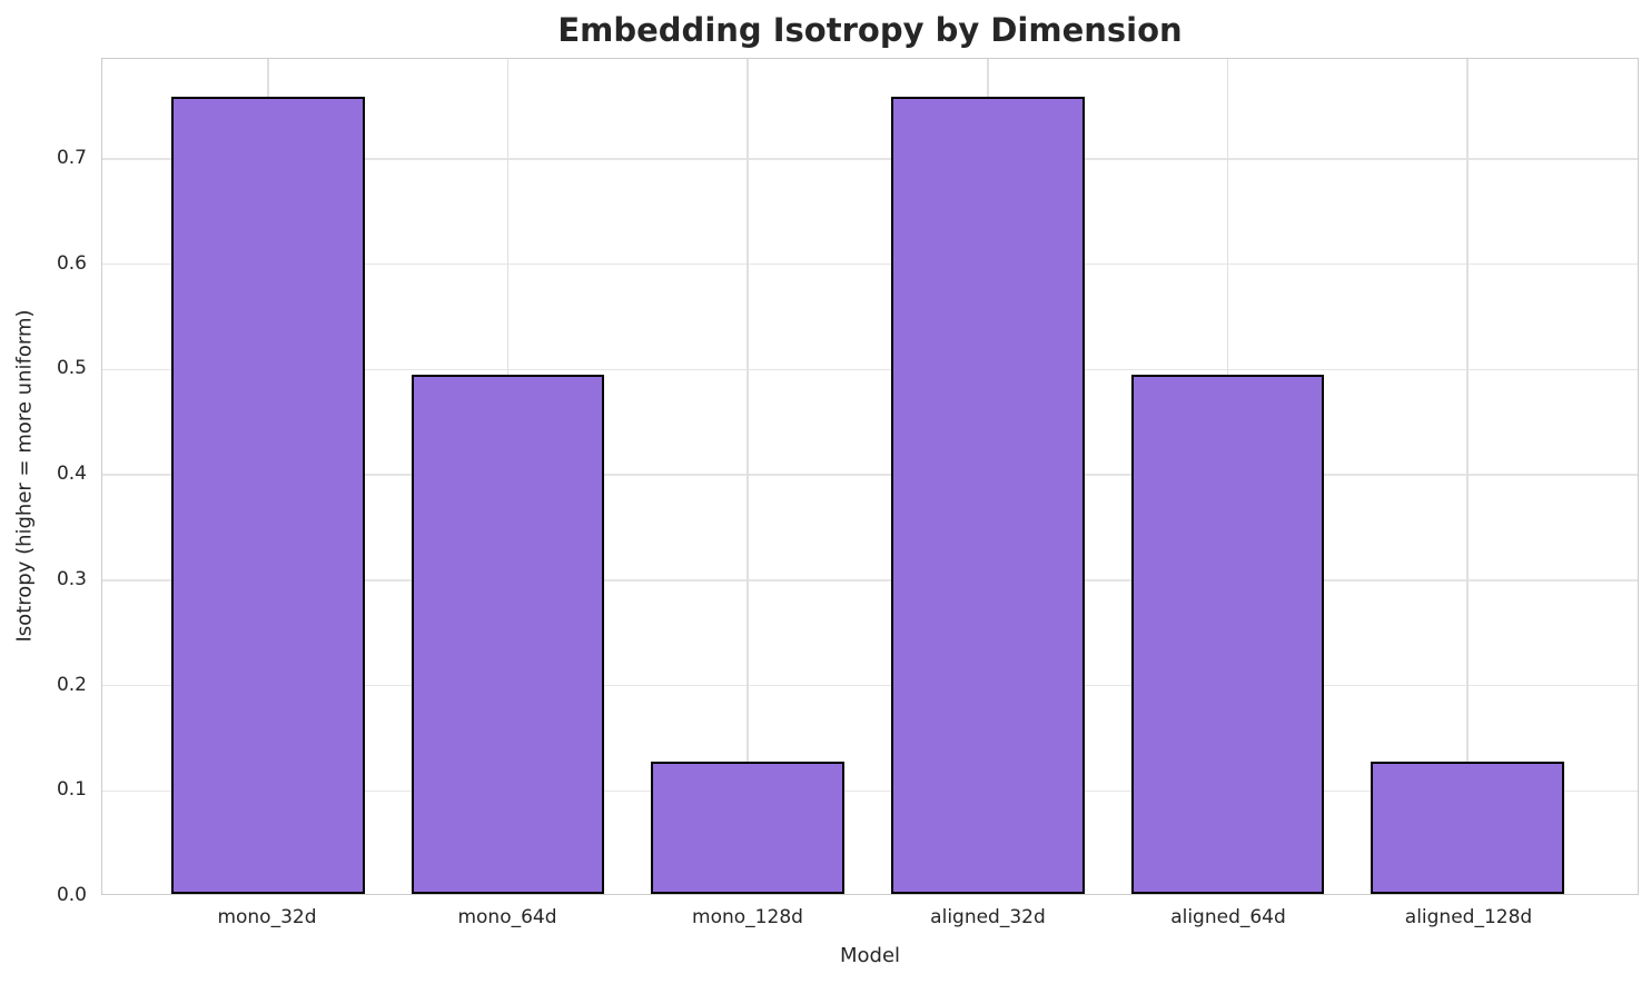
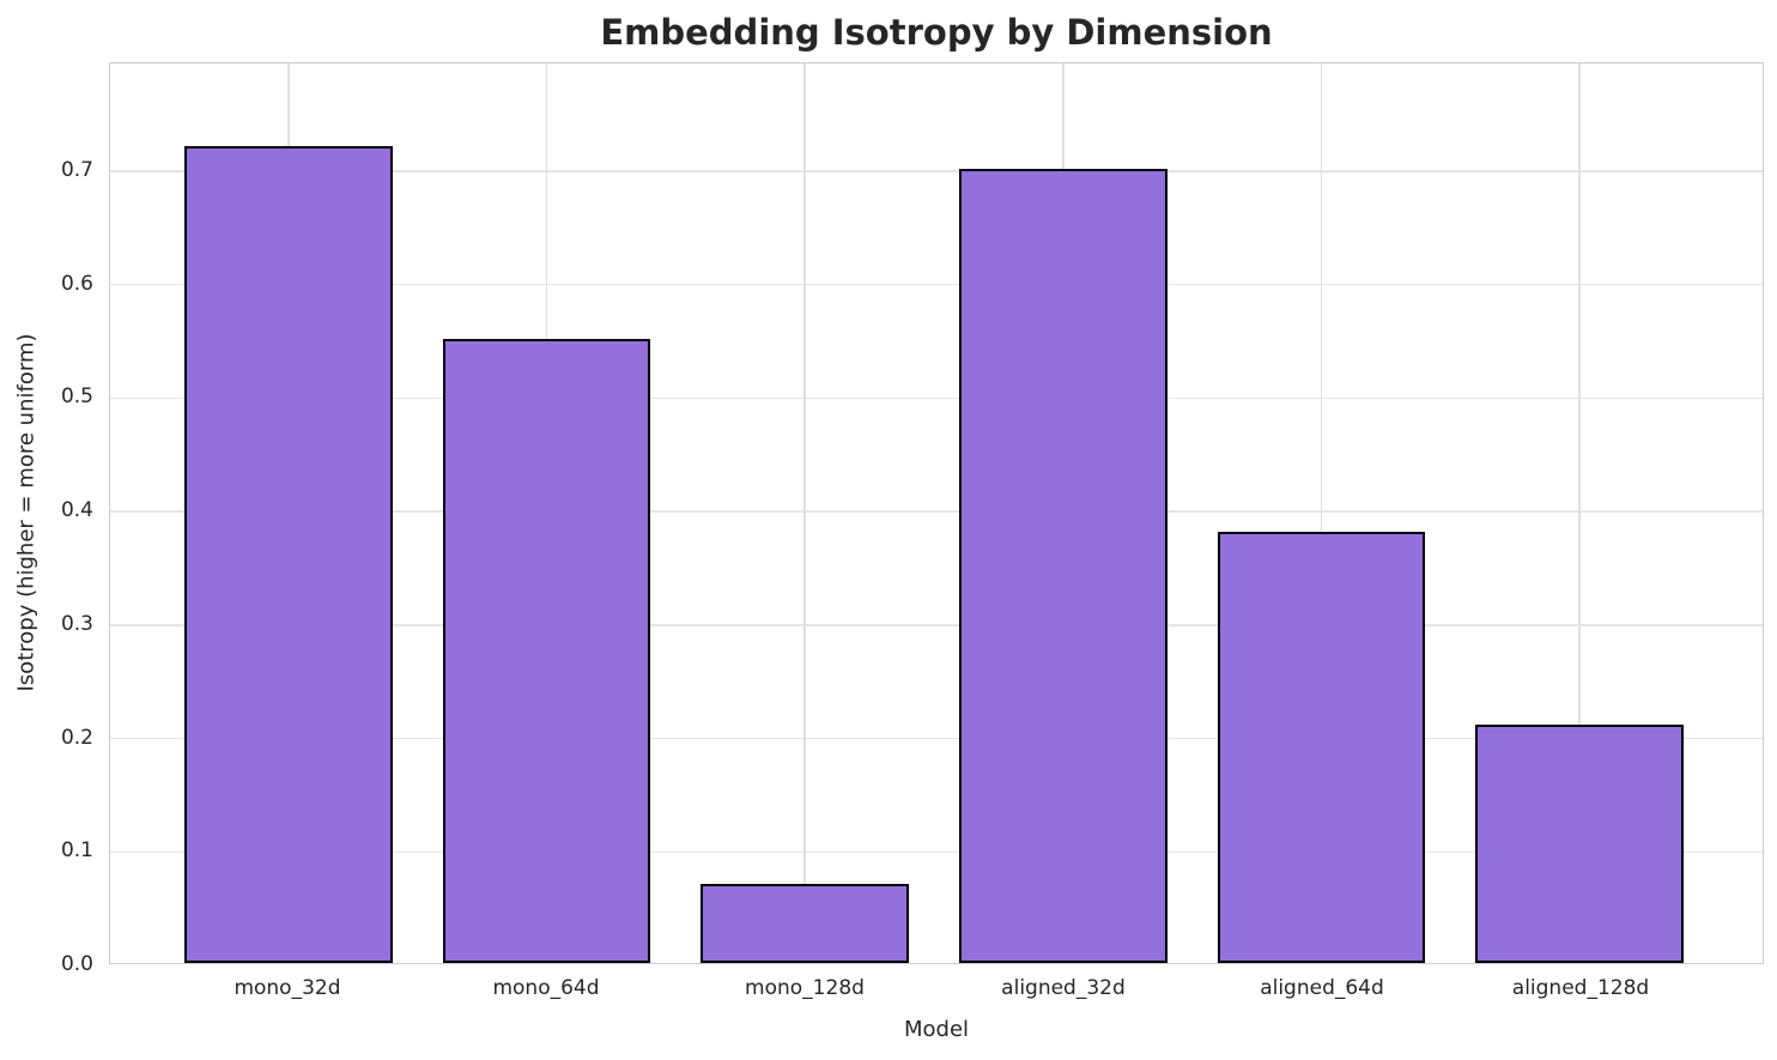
mono_32d: 0.76 -> 0.72
mono_64d: 0.49 -> 0.55
mono_128d: 0.13 -> 0.07
aligned_32d: 0.76 -> 0.70
aligned_64d: 0.49 -> 0.38
aligned_128d: 0.13 -> 0.21
